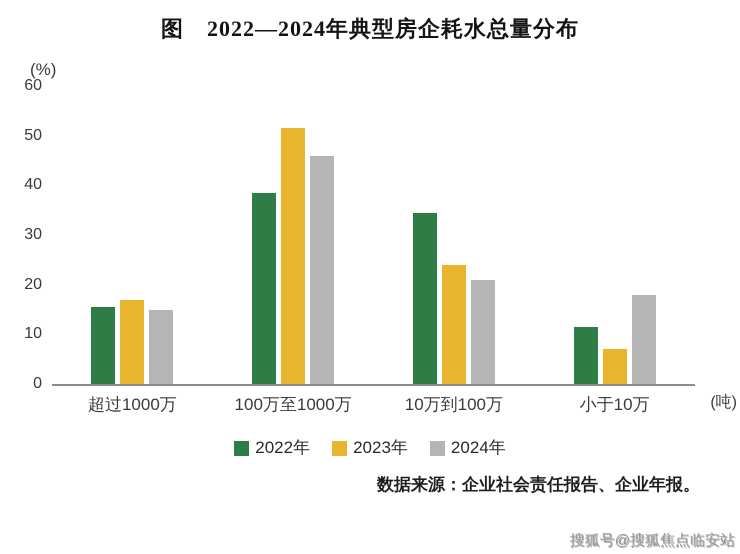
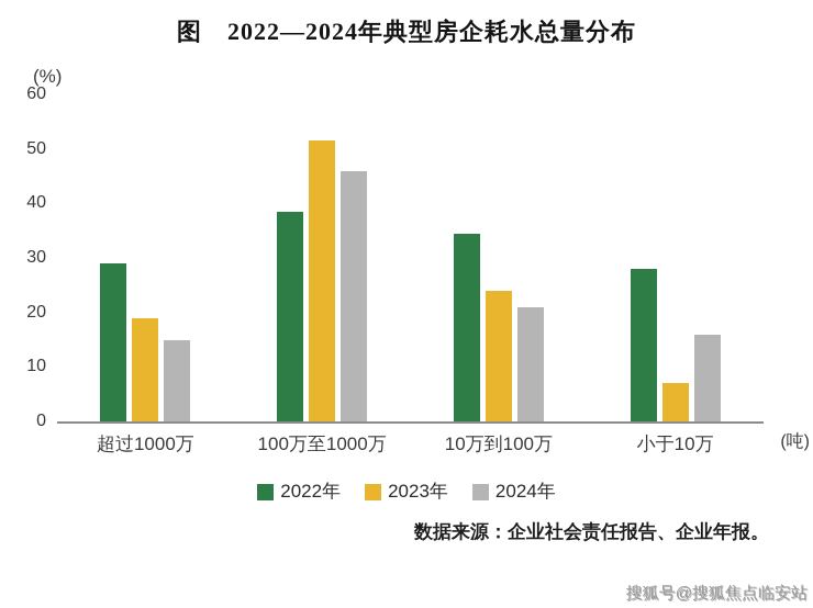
2022年/超过1000万: 16 -> 29
2023年/超过1000万: 17 -> 19
2022年/小于10万: 12 -> 28
2024年/小于10万: 18 -> 16
